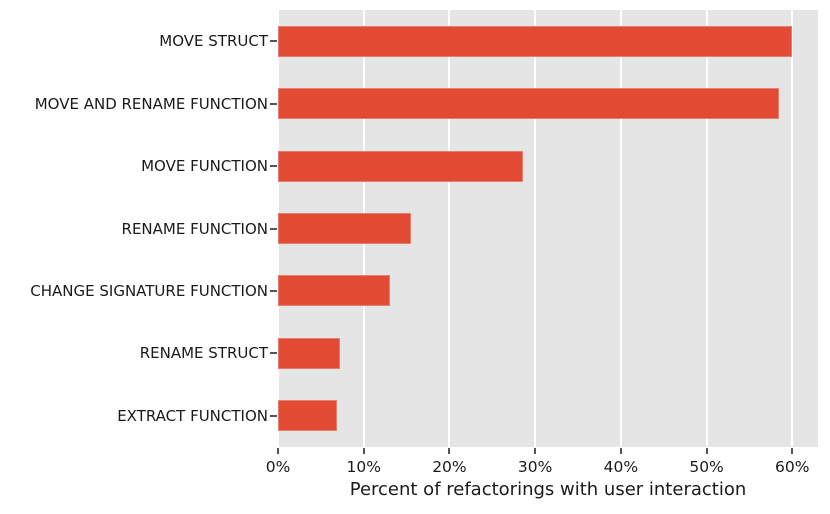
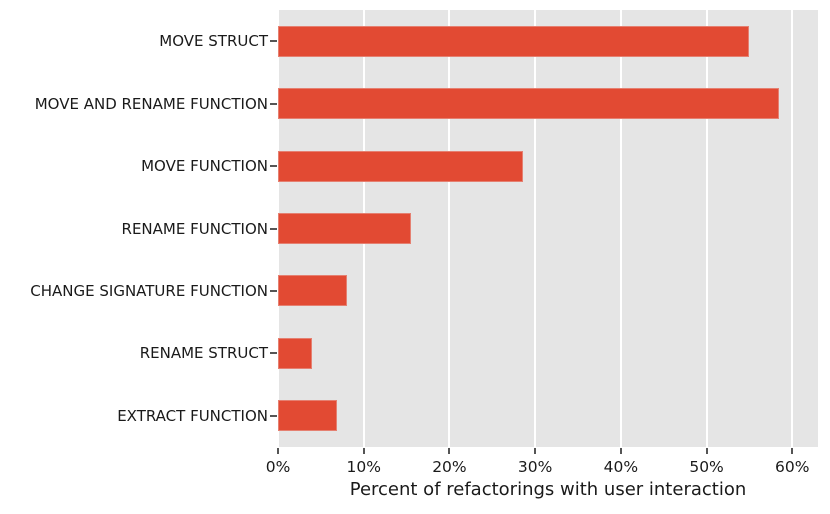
MOVE STRUCT: 60% -> 55%
CHANGE SIGNATURE FUNCTION: 13% -> 8%
RENAME STRUCT: 7% -> 4%
